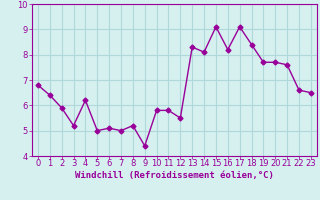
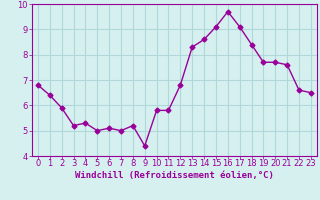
4: 6.2 -> 5.3
12: 5.5 -> 6.8
14: 8.1 -> 8.6
16: 8.2 -> 9.7
